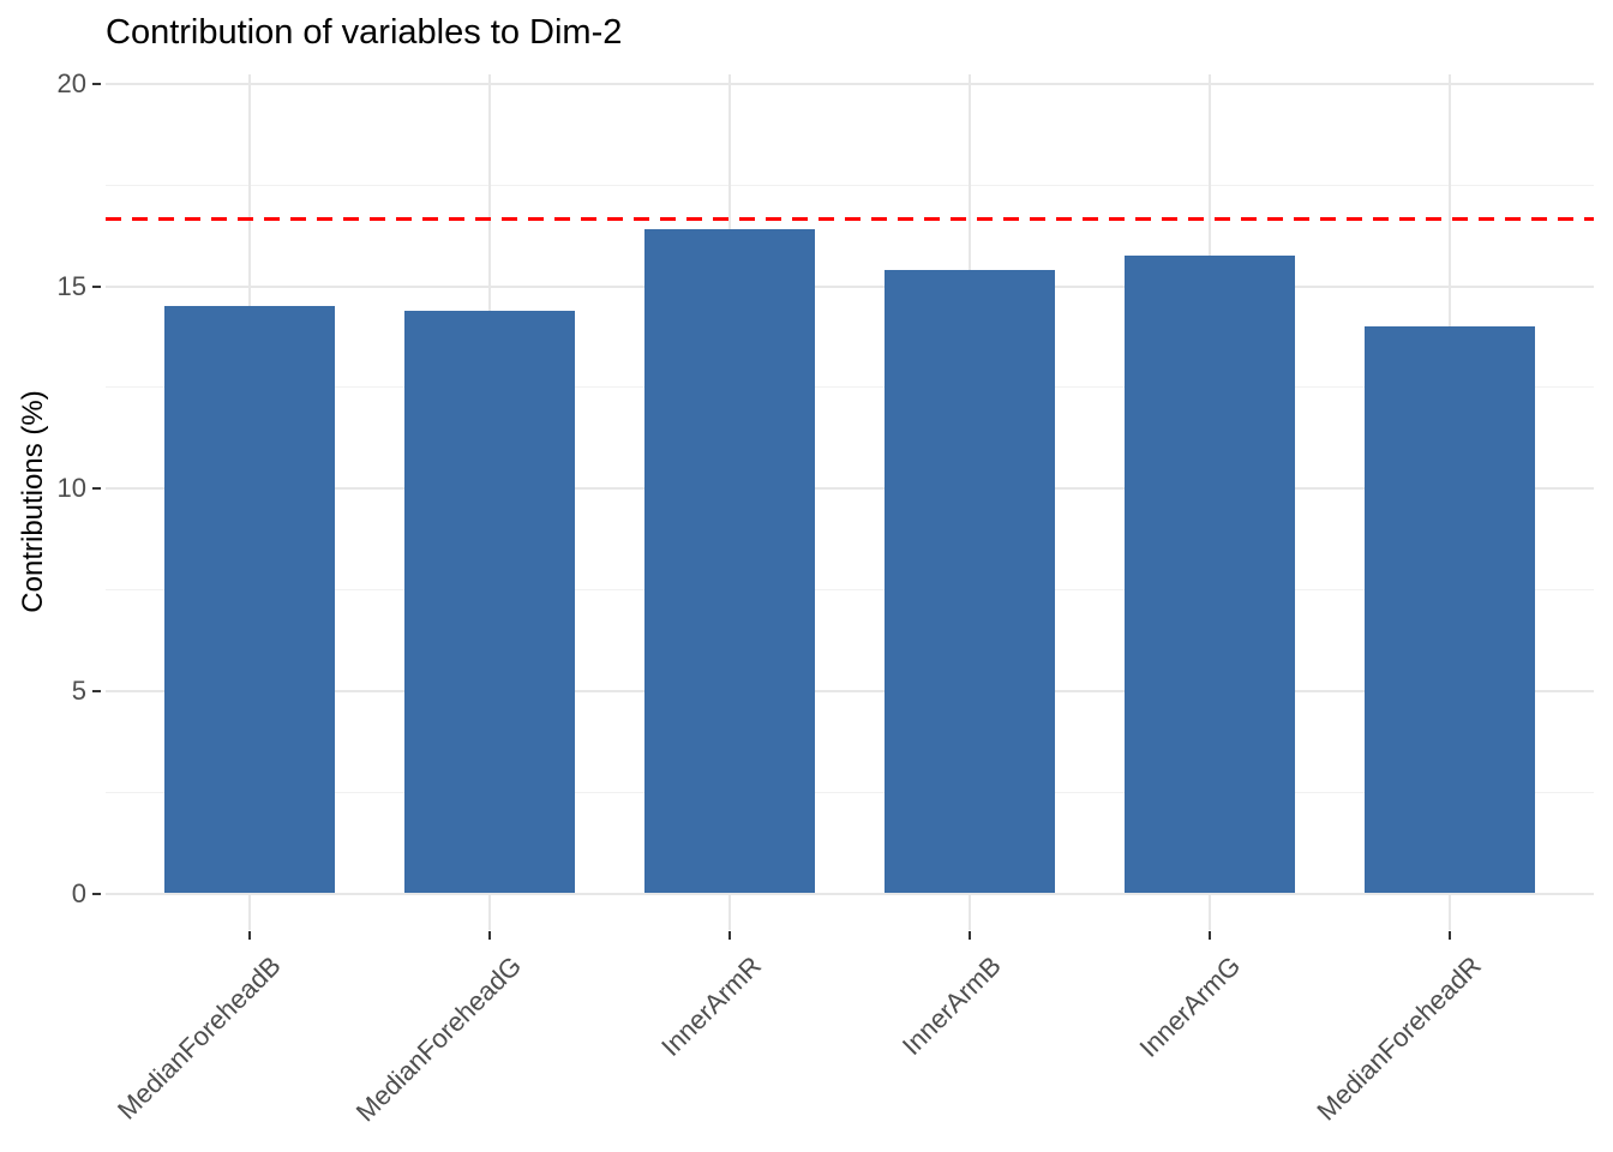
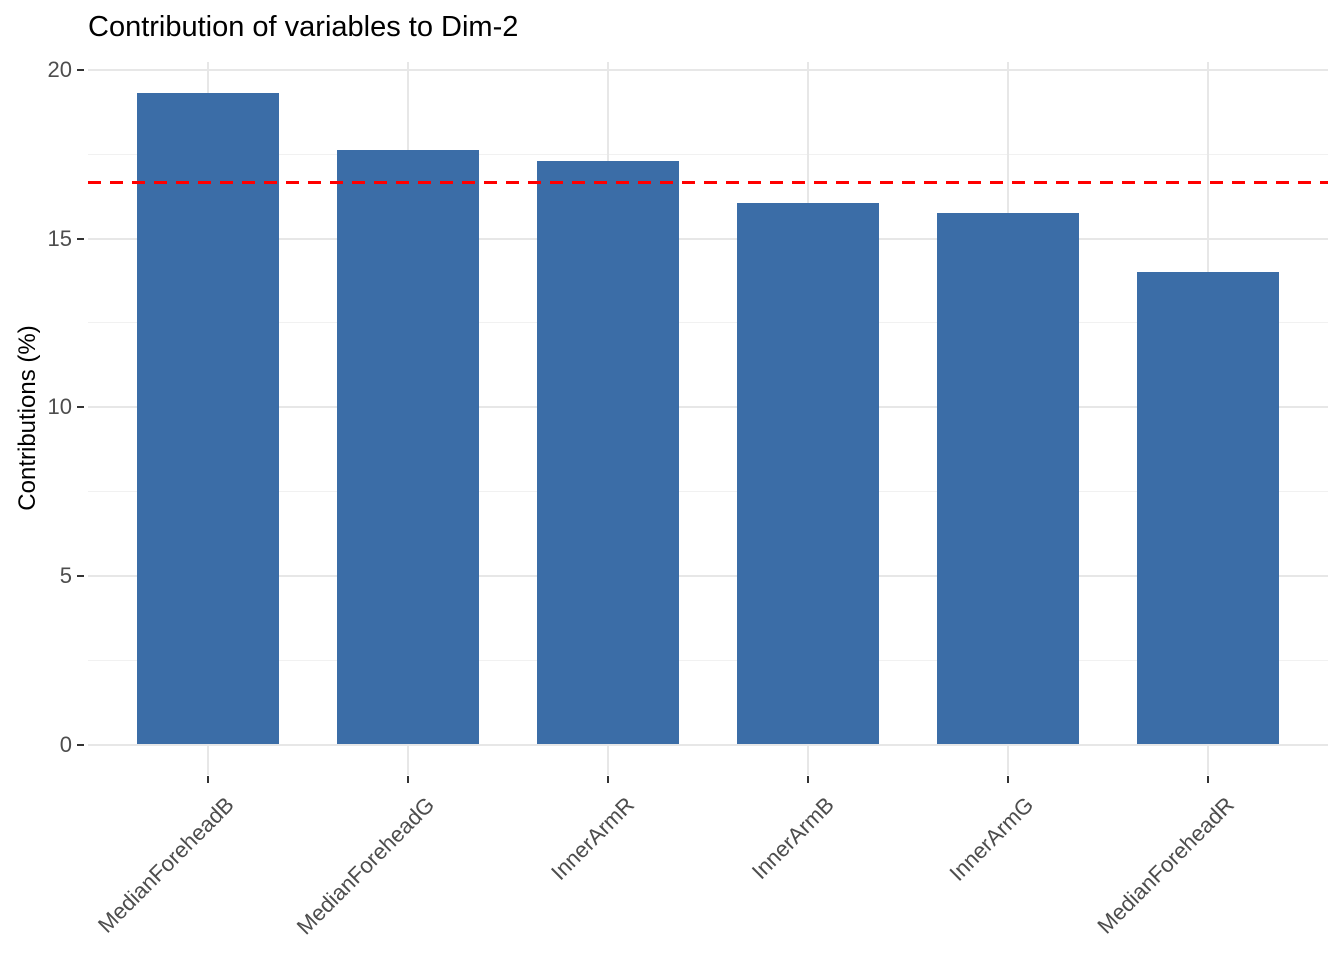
MedianForeheadB: 14.5 -> 19.3
MedianForeheadG: 14.4 -> 17.6
InnerArmR: 16.4 -> 17.3
InnerArmB: 15.4 -> 16.1
